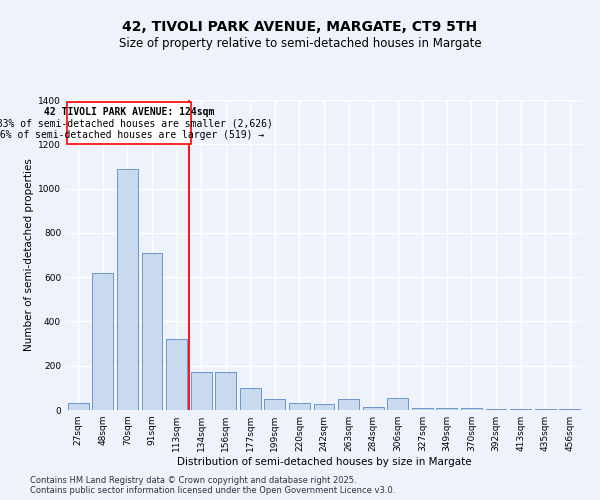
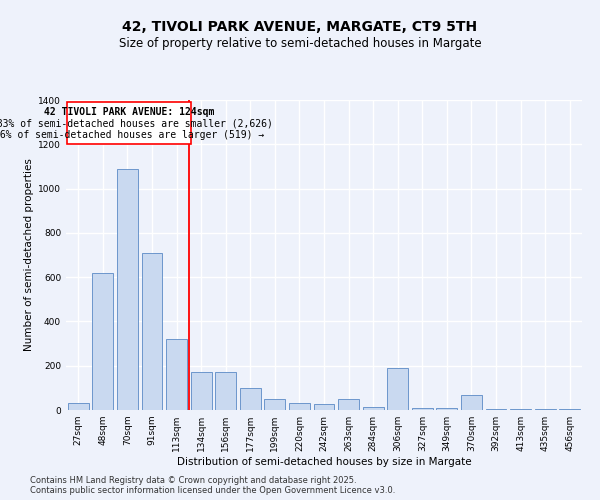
306sqm: 55 -> 190
370sqm: 8 -> 70
